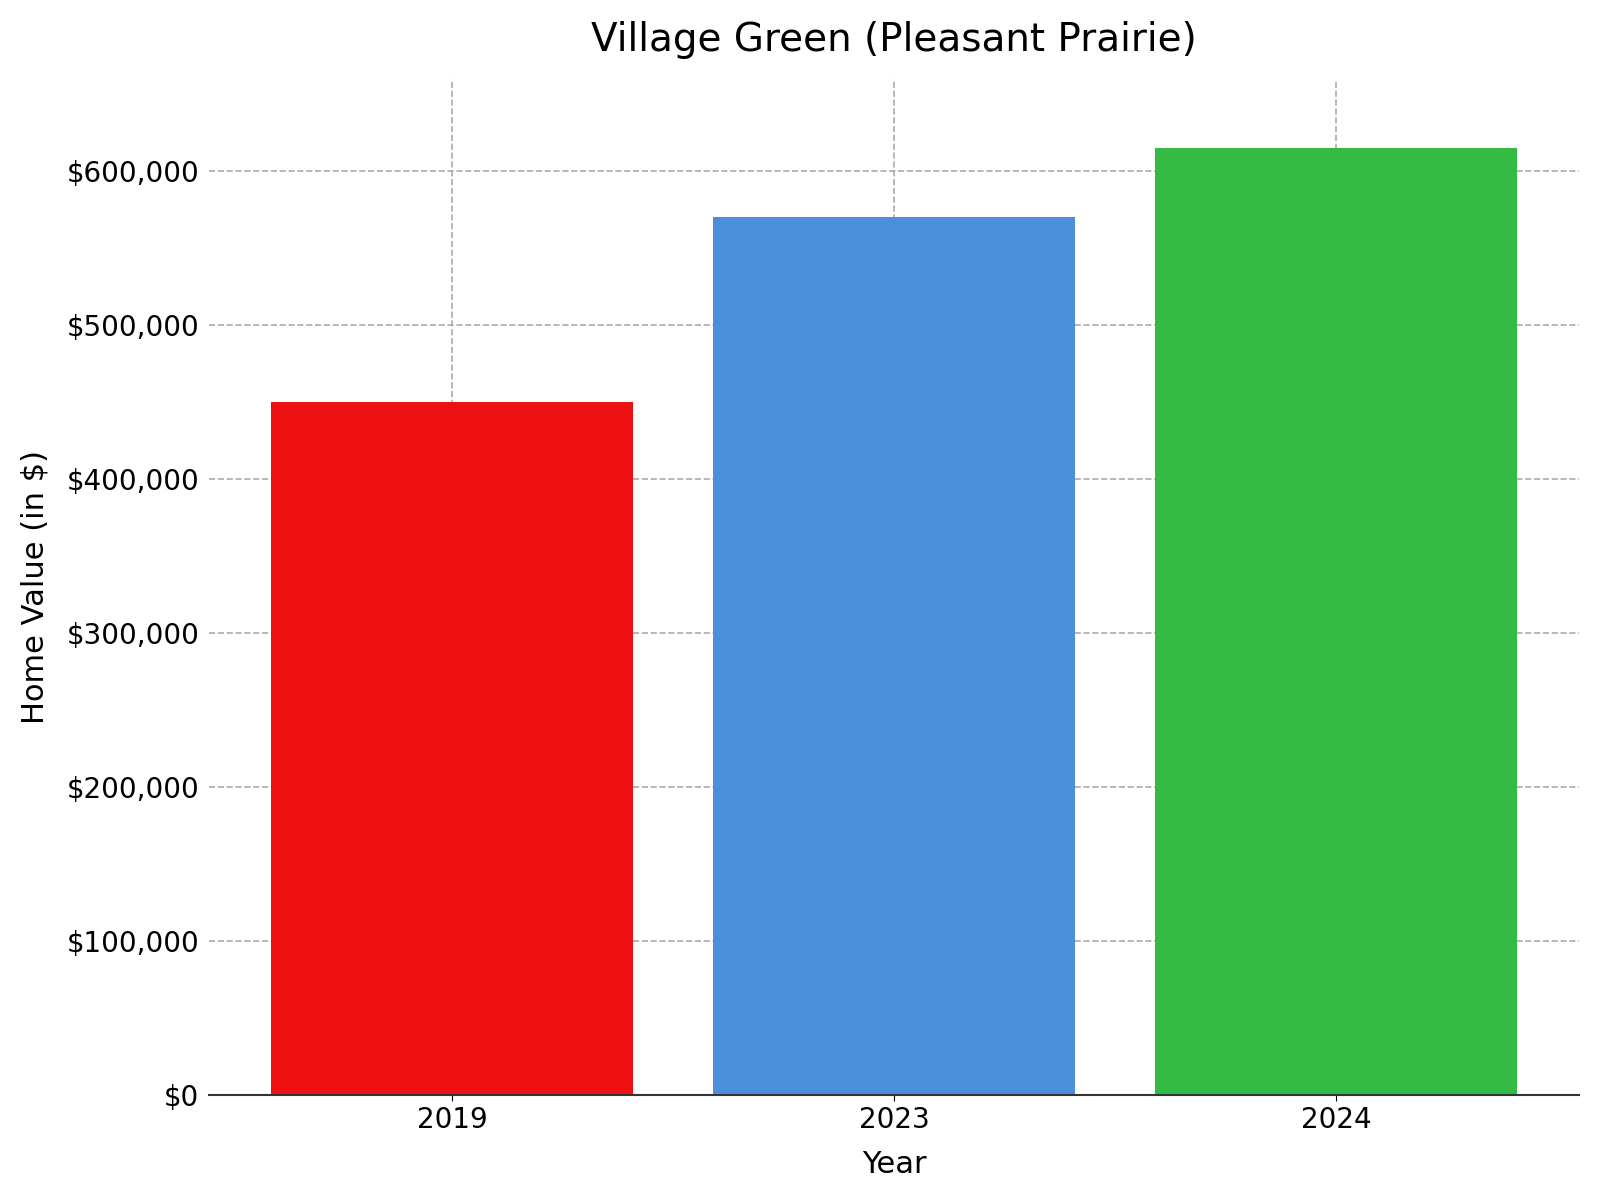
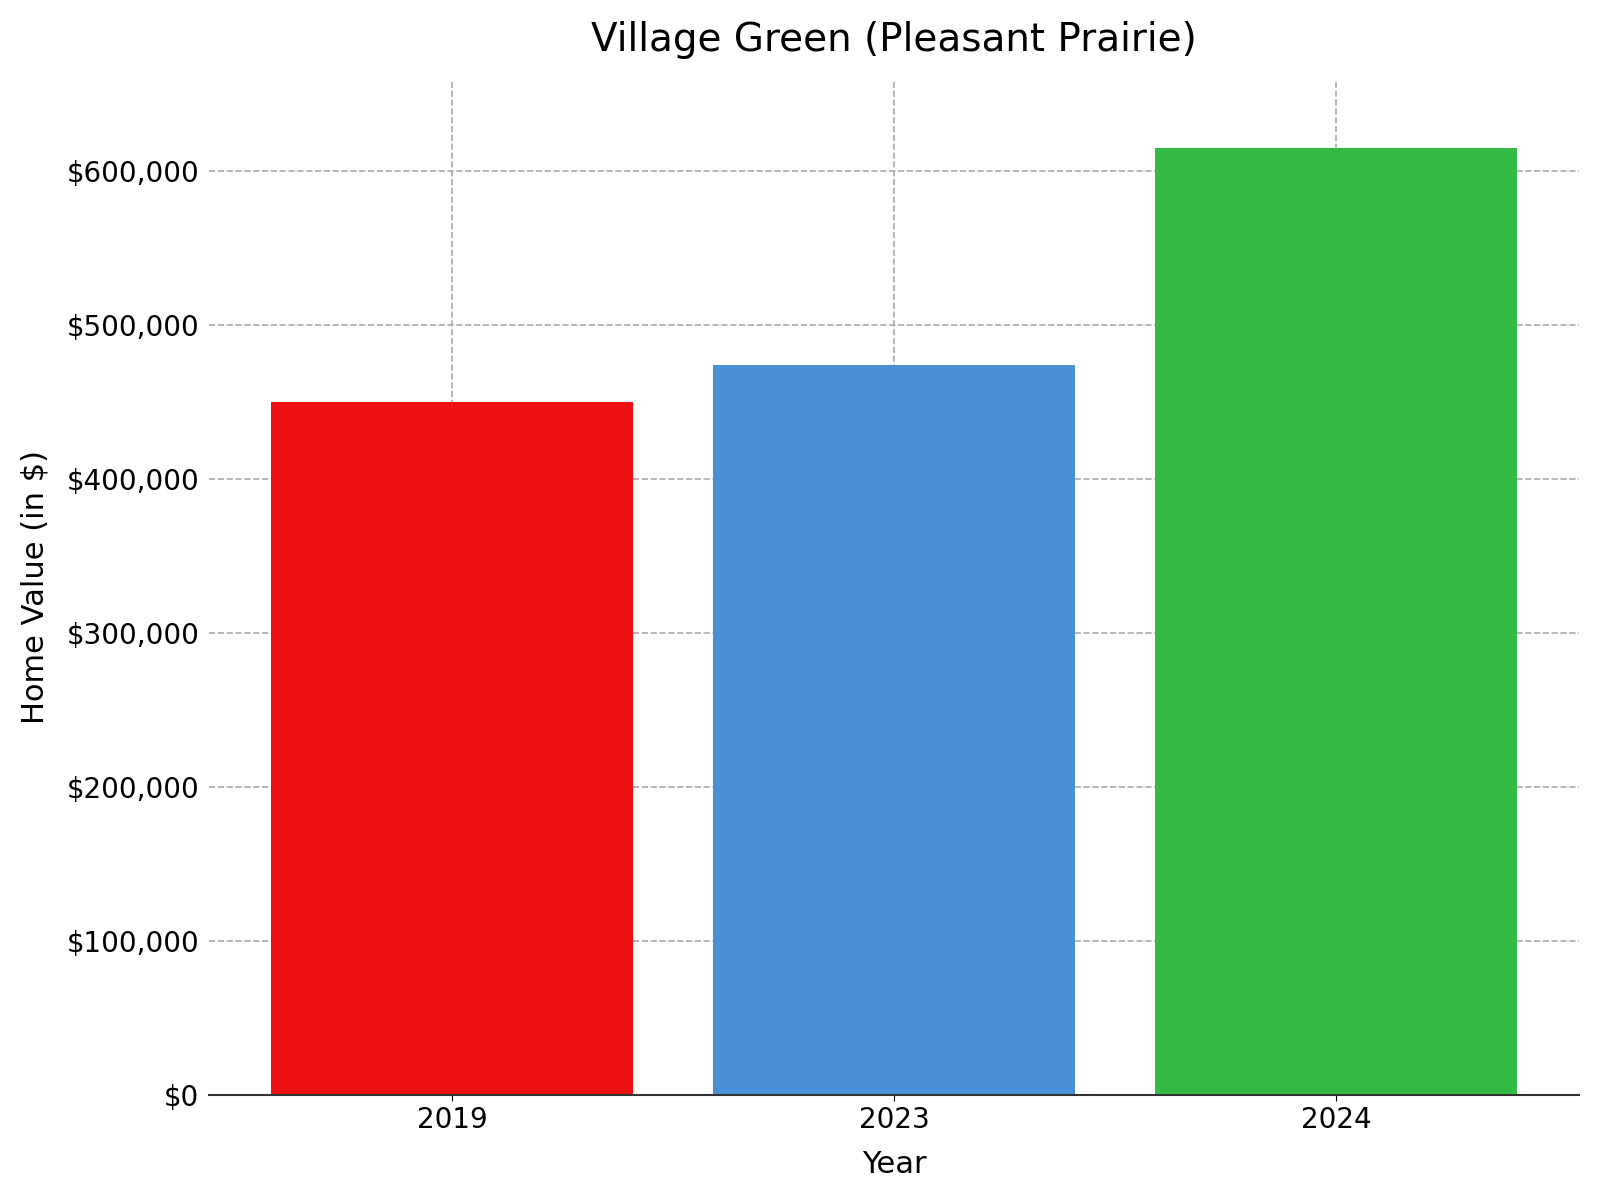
2023: $570,000 -> $474,000
